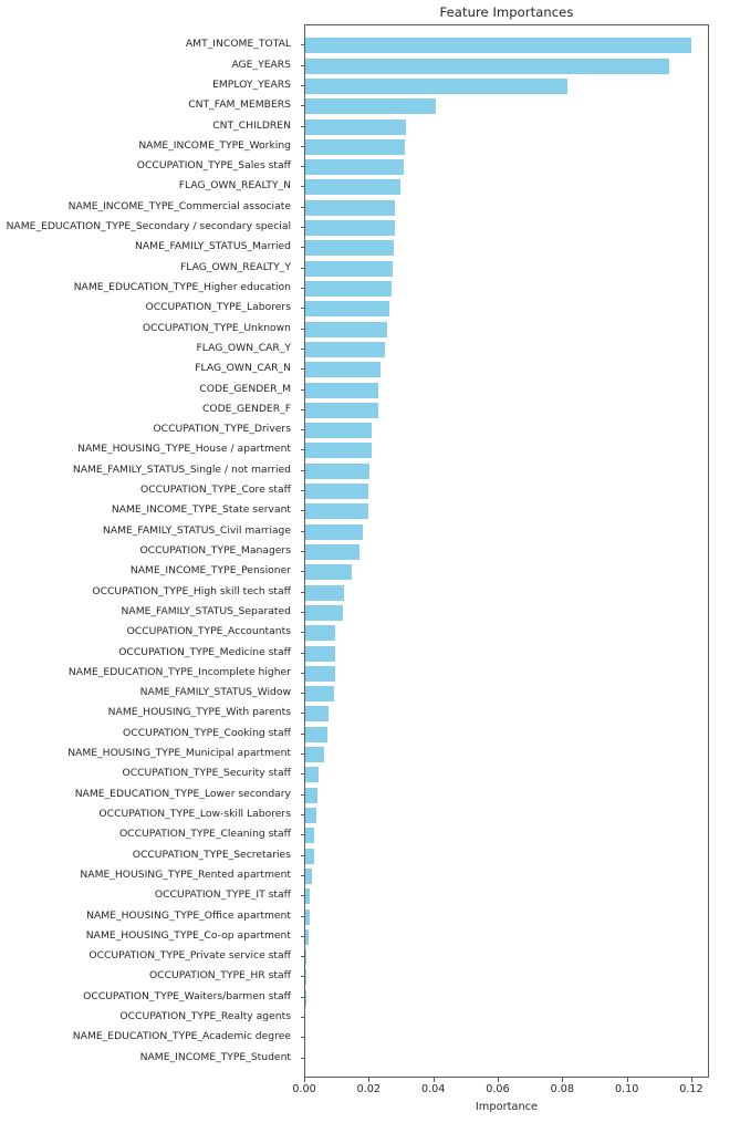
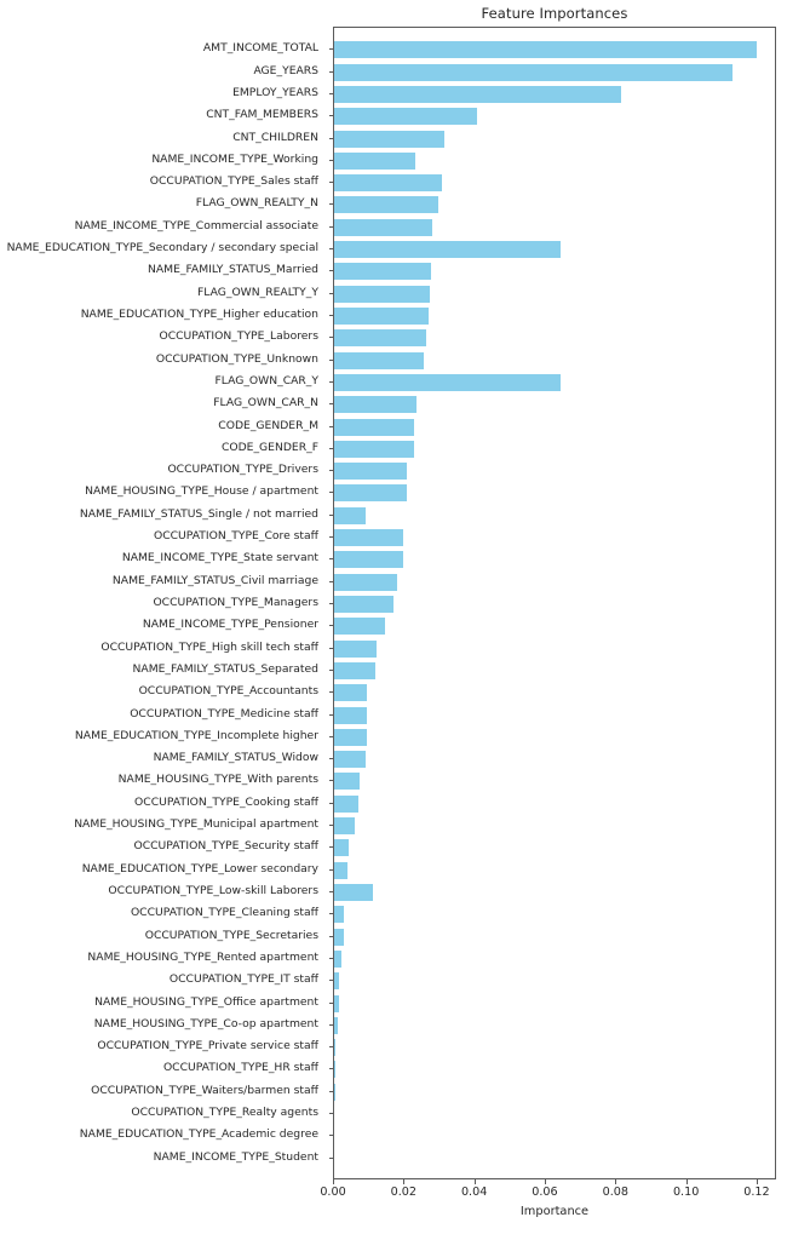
NAME_INCOME_TYPE_Working: 0.031 -> 0.023
NAME_EDUCATION_TYPE_Secondary / secondary special: 0.028 -> 0.064
FLAG_OWN_CAR_Y: 0.025 -> 0.064
NAME_FAMILY_STATUS_Single / not married: 0.020 -> 0.009
OCCUPATION_TYPE_Low-skill Laborers: 0.003 -> 0.011
